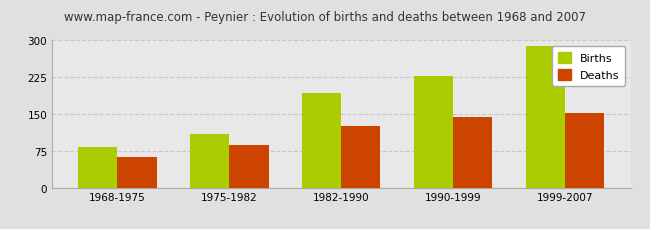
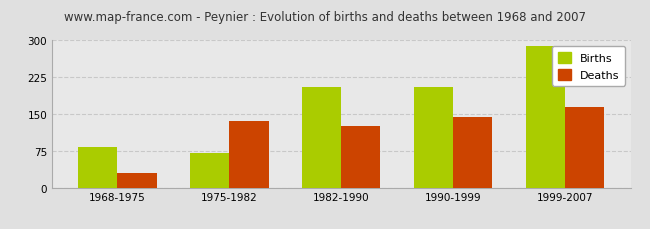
Deaths/1968-1975: 63 -> 30
Births/1975-1982: 110 -> 70
Deaths/1975-1982: 87 -> 135
Births/1982-1990: 193 -> 205
Births/1990-1999: 228 -> 205
Deaths/1999-2007: 152 -> 165
